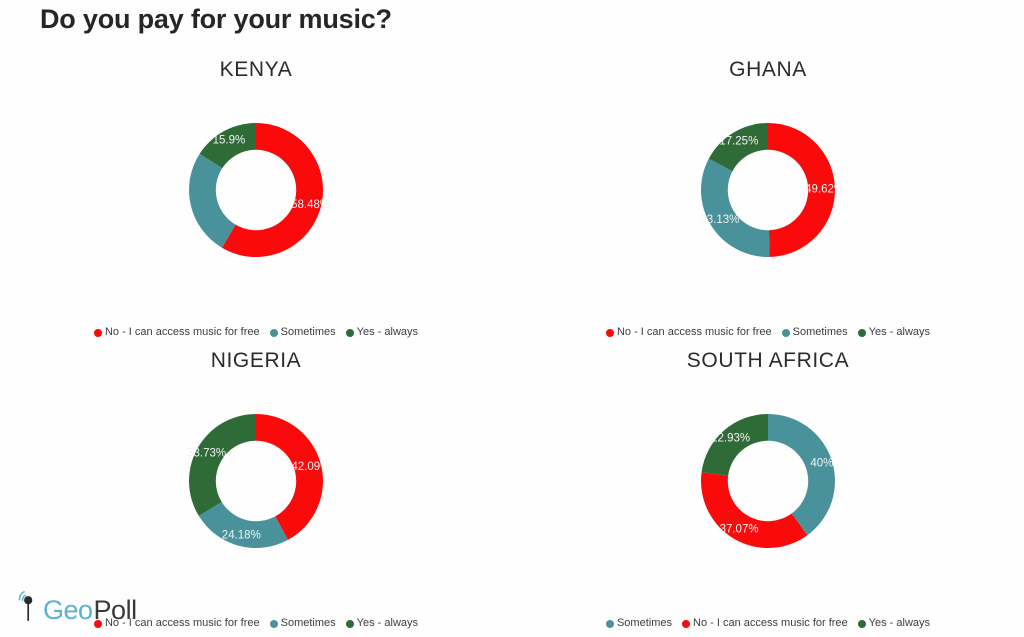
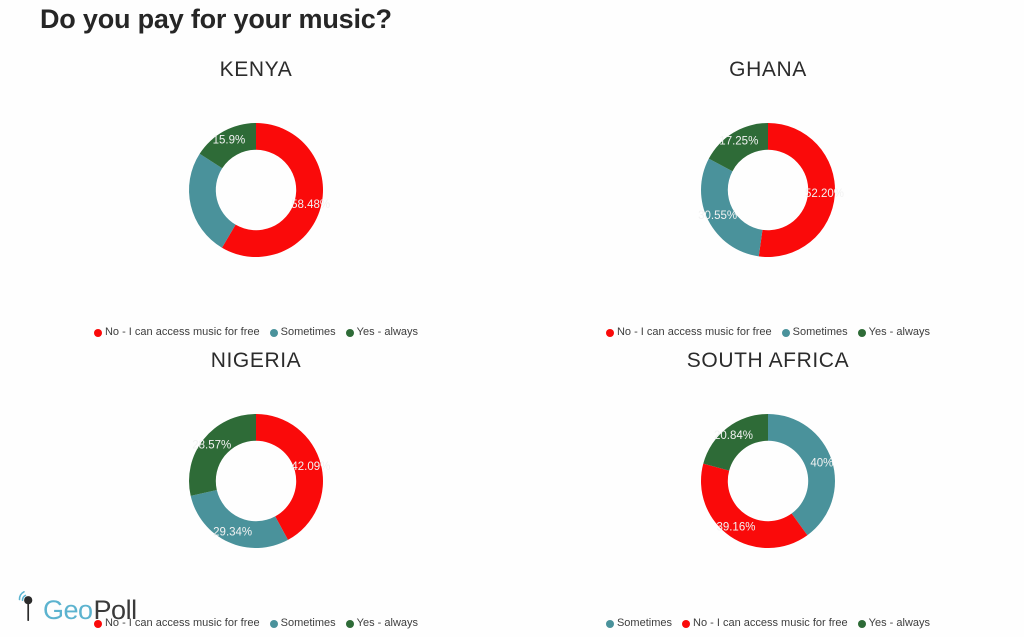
GHANA/No - I can access music for free: 49.62% -> 52.20%
GHANA/Sometimes: 33.13% -> 30.55%
NIGERIA/Sometimes: 24.18% -> 29.34%
NIGERIA/Yes - always: 33.73% -> 28.57%
SOUTH AFRICA/No - I can access music for free: 37.07% -> 39.16%
SOUTH AFRICA/Yes - always: 22.93% -> 20.84%
